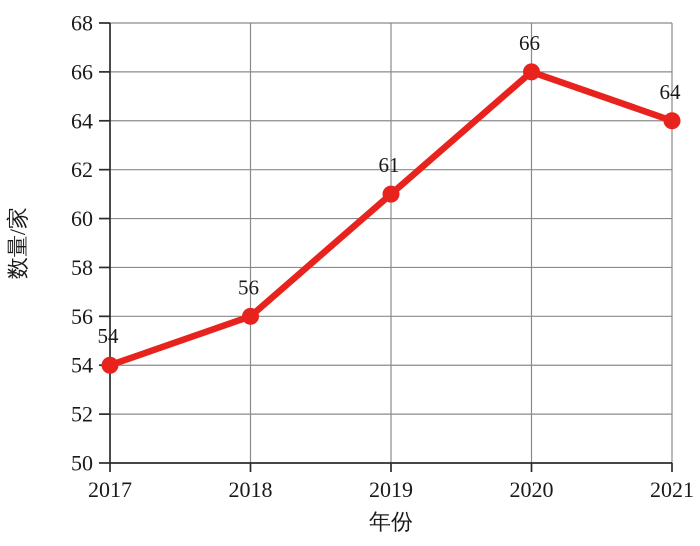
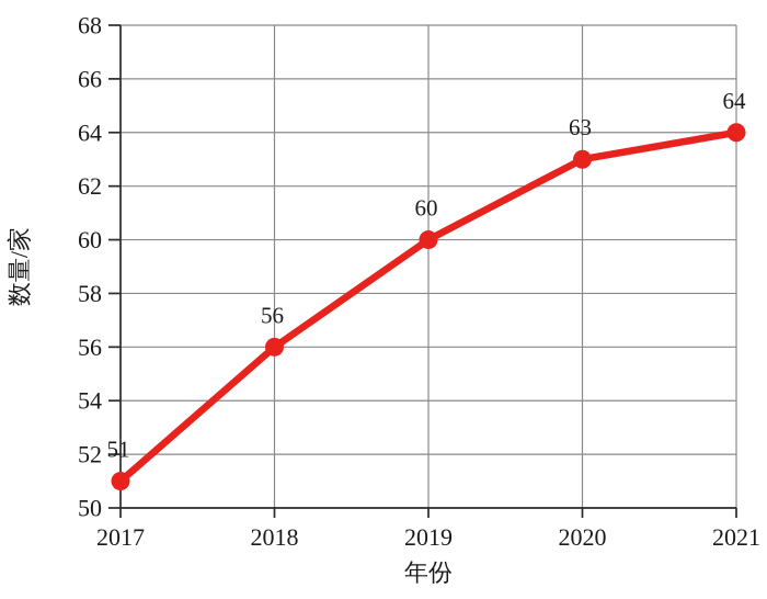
2017: 54 -> 51
2019: 61 -> 60
2020: 66 -> 63
